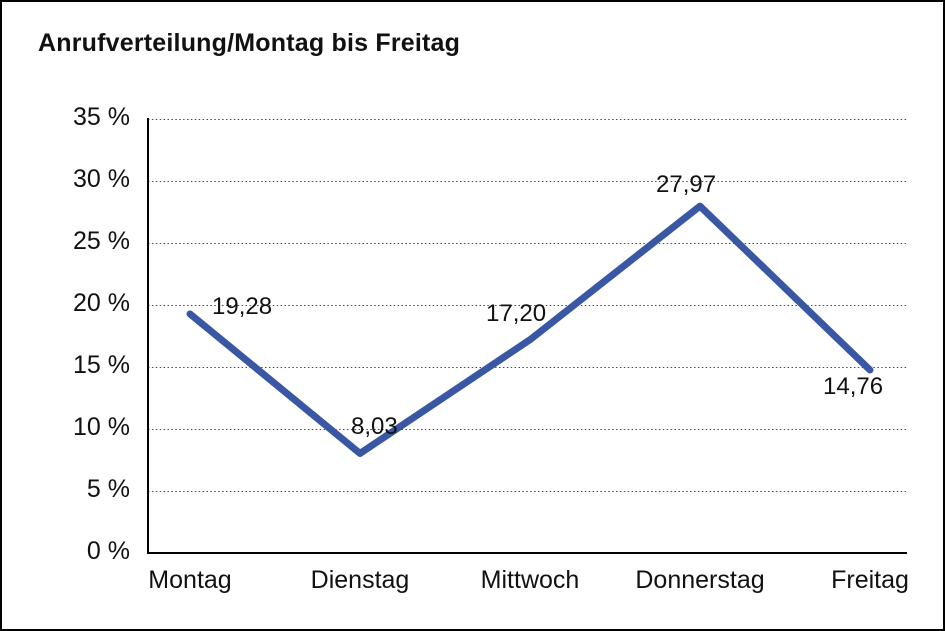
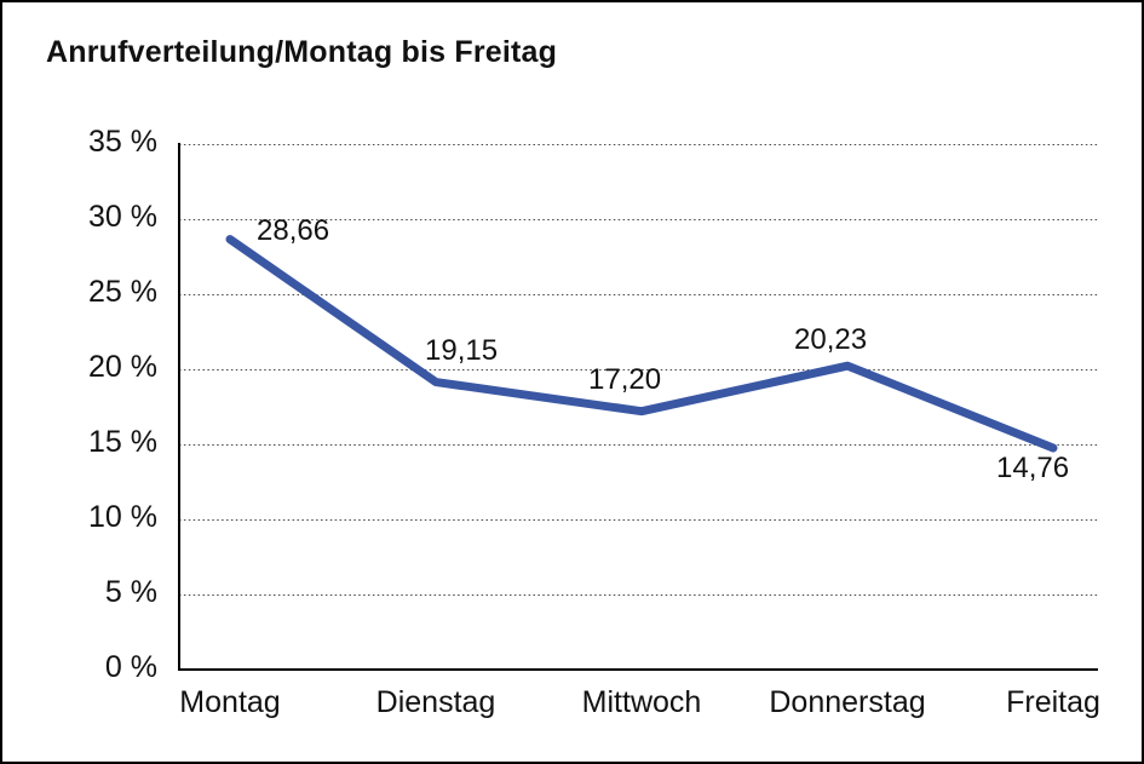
Montag: 19,28 -> 28,66
Dienstag: 8,03 -> 19,15
Donnerstag: 27,97 -> 20,23
